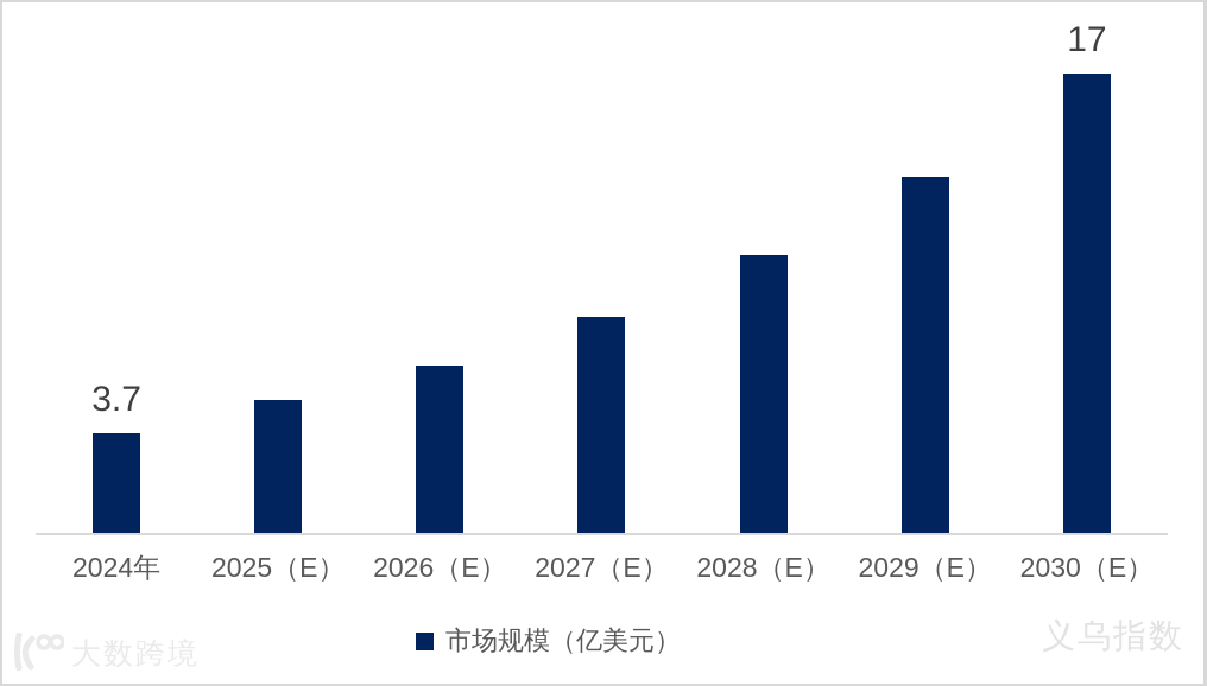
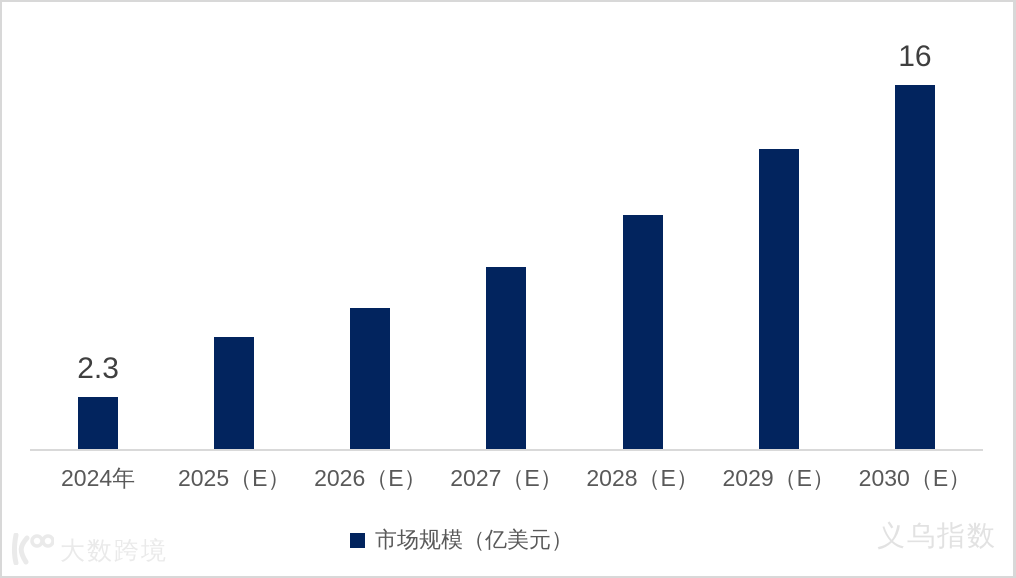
2024年: 3.7 -> 2.3
2030（E）: 17 -> 16
